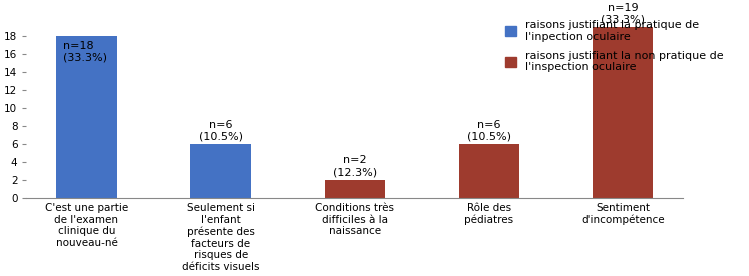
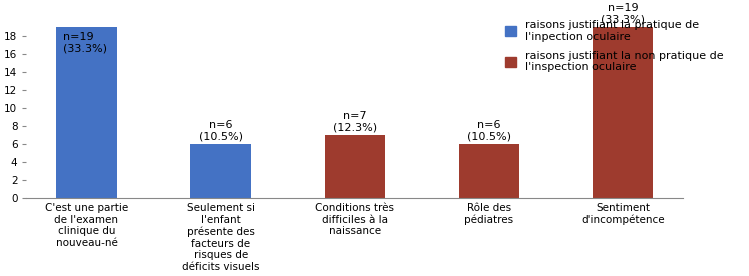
C'est une partie de l'examen clinique du nouveau-né: n=18 -> n=19
Conditions très difficiles à la naissance: n=2 -> n=7
